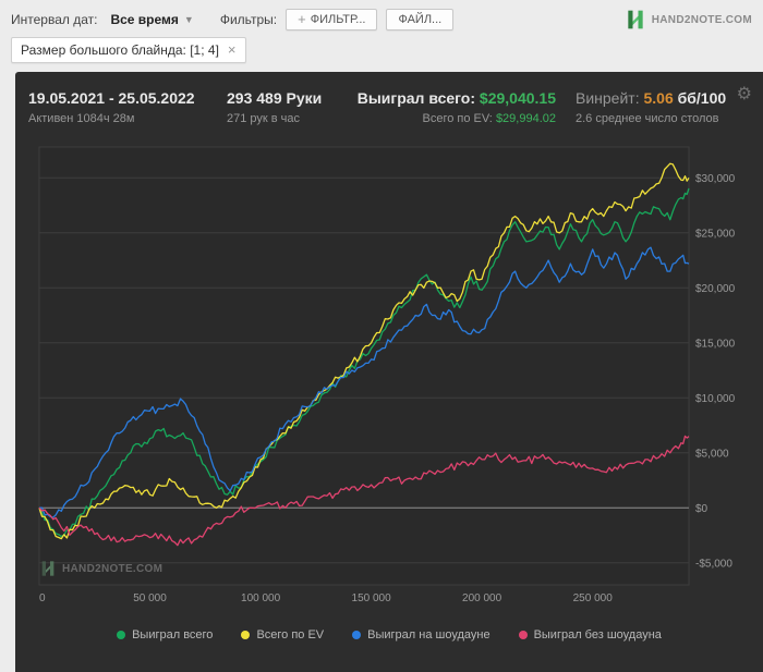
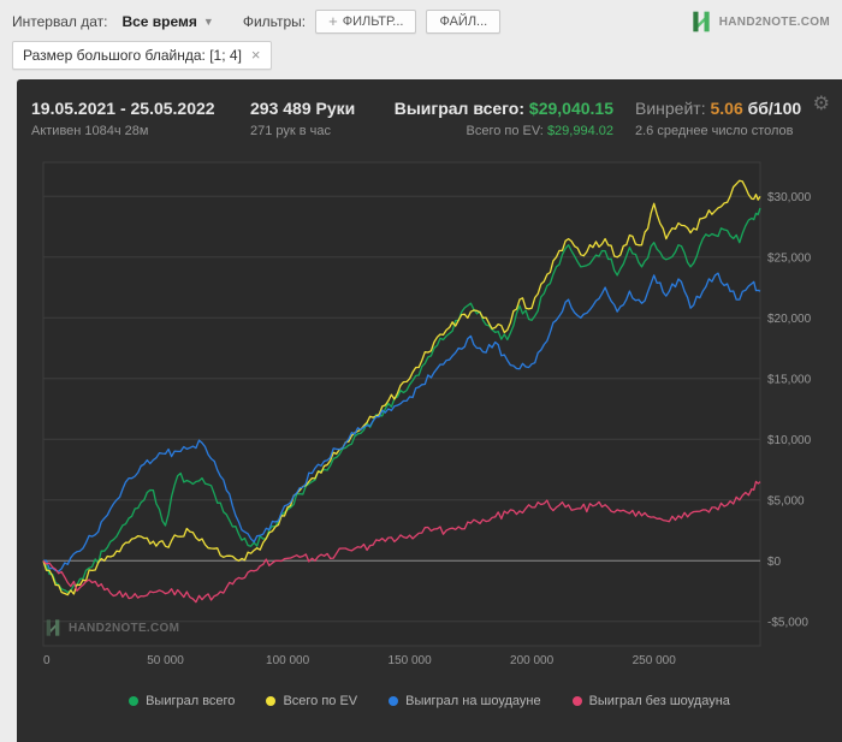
Выиграл всего/50000: $6300 -> $2900
Всего по EV/250000: $27200 -> $29400
